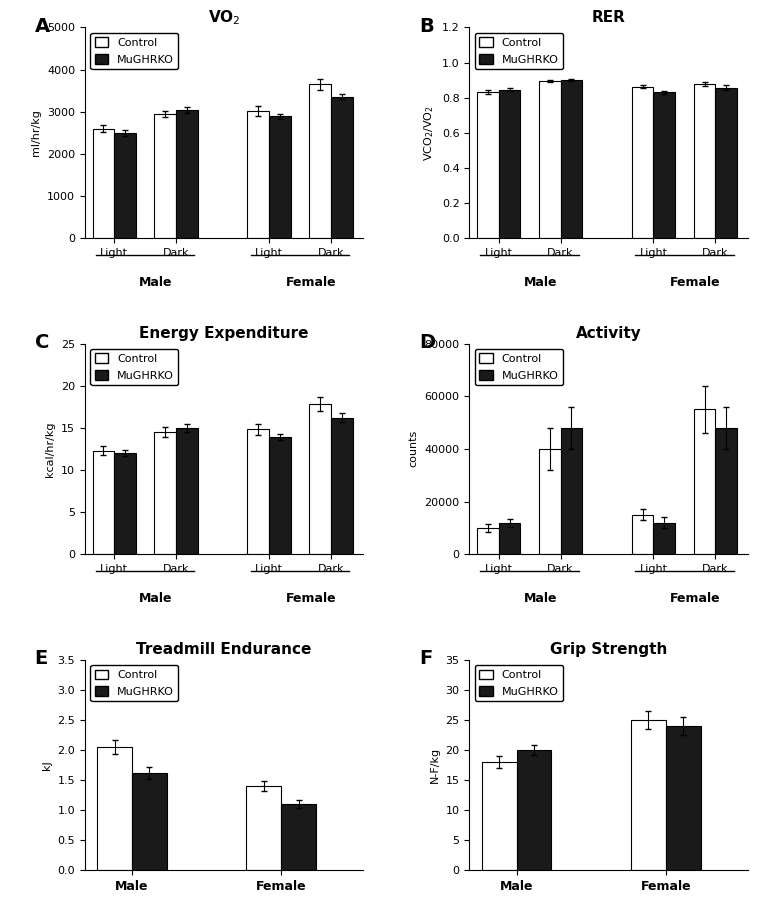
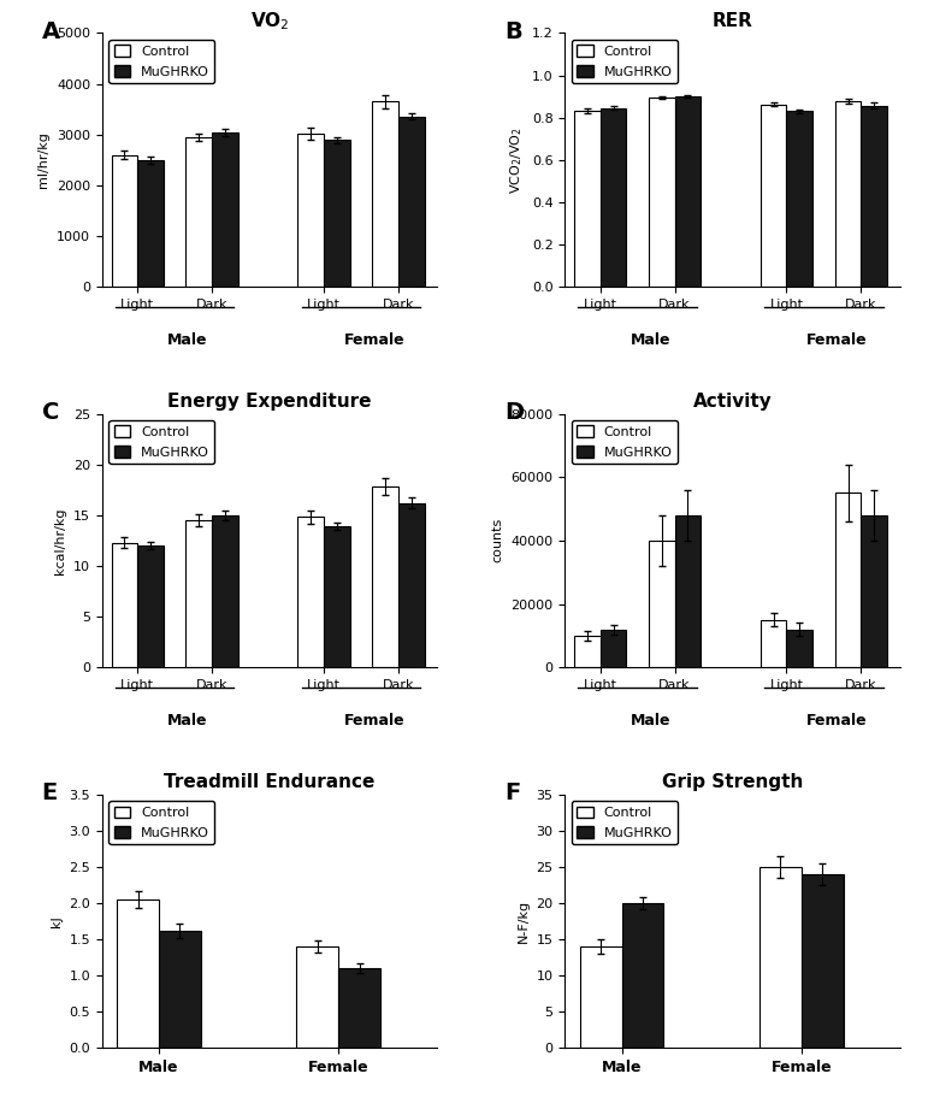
Grip Strength/Control/Male: 18 -> 14
